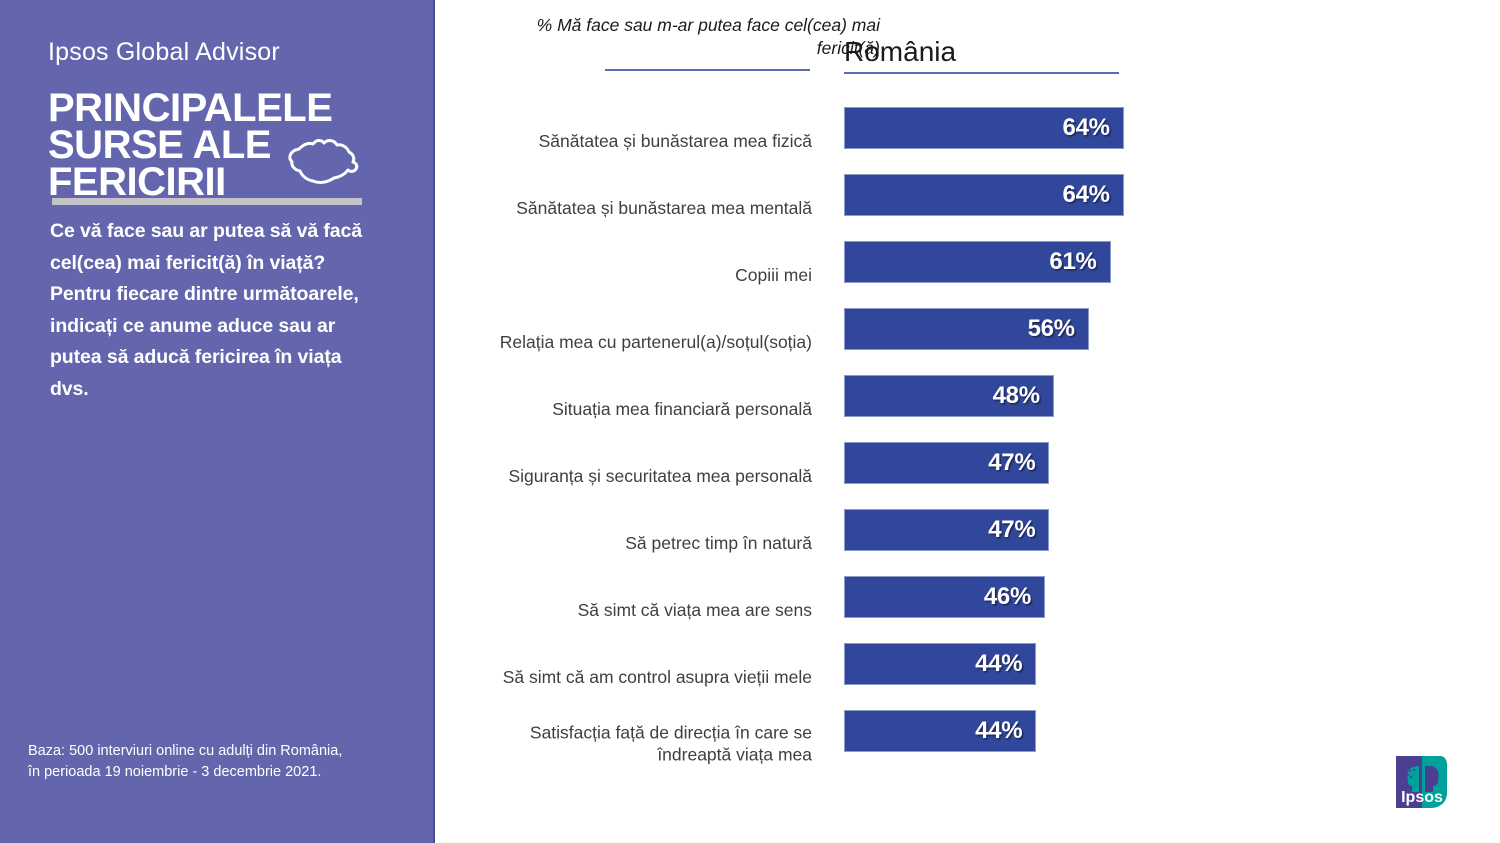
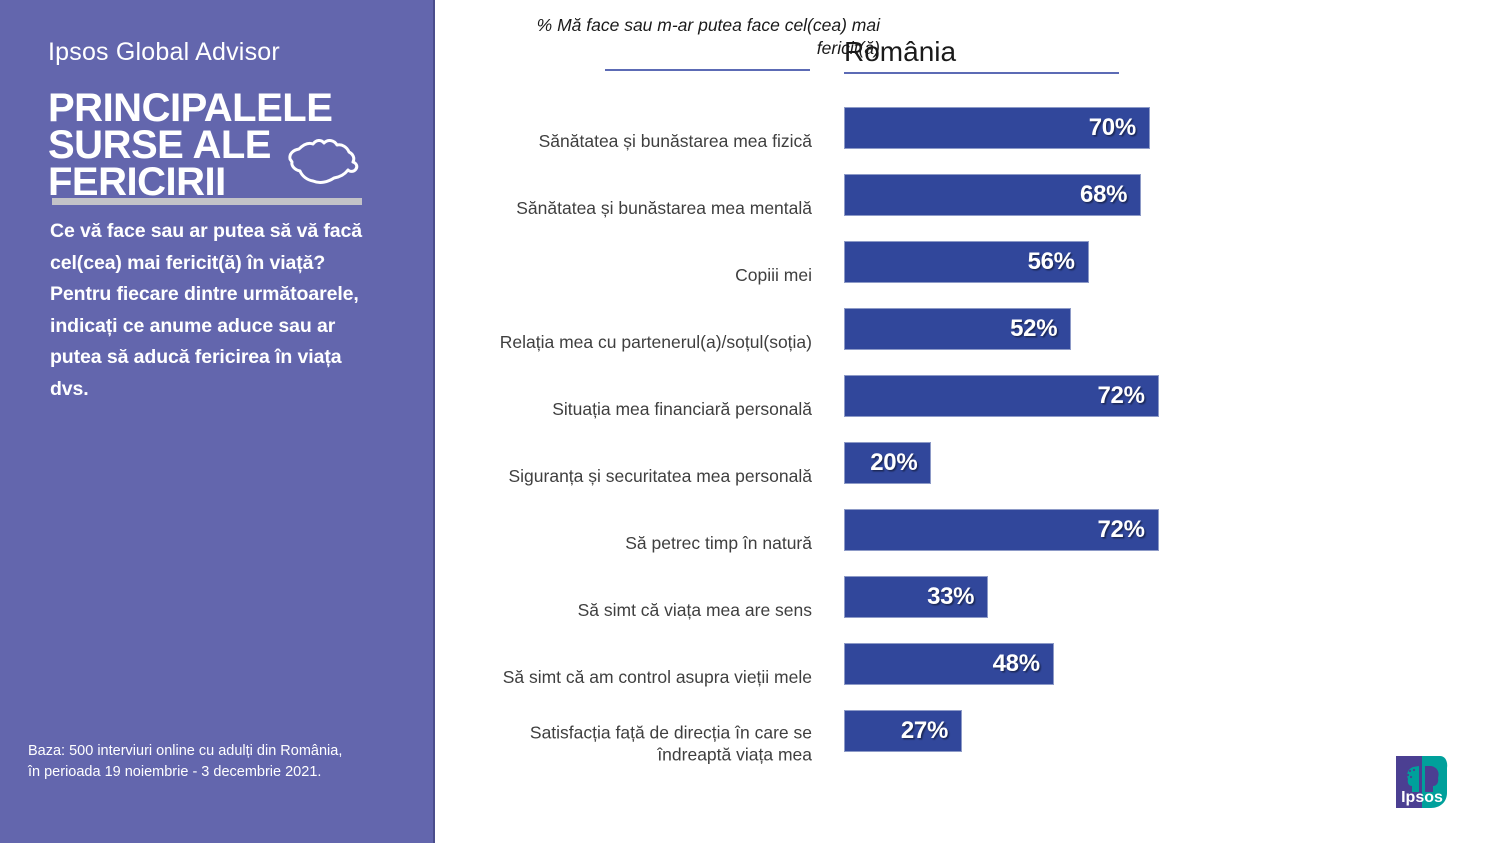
Sănătatea și bunăstarea mea fizică: 64% -> 70%
Sănătatea și bunăstarea mea mentală: 64% -> 68%
Copiii mei: 61% -> 56%
Relația mea cu partenerul(a)/soțul(soția): 56% -> 52%
Situația mea financiară personală: 48% -> 72%
Siguranța și securitatea mea personală: 47% -> 20%
Să petrec timp în natură: 47% -> 72%
Să simt că viața mea are sens: 46% -> 33%
Să simt că am control asupra vieții mele: 44% -> 48%
Satisfacția față de direcția în care se îndreaptă viața mea: 44% -> 27%
